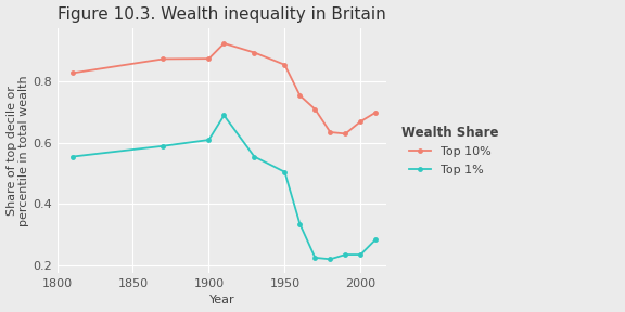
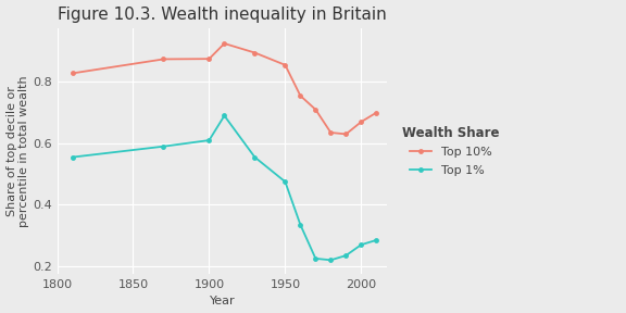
Top 1%/1950: 0.505 -> 0.475
Top 1%/2000: 0.235 -> 0.270
